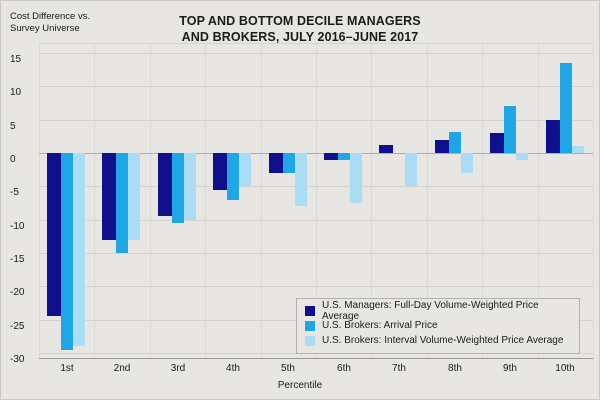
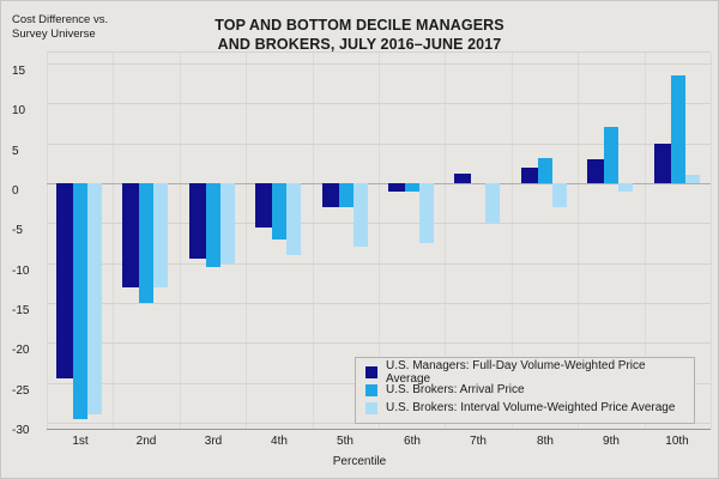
U.S. Brokers: Interval Volume-Weighted Price Average/4th: -5 -> -9
